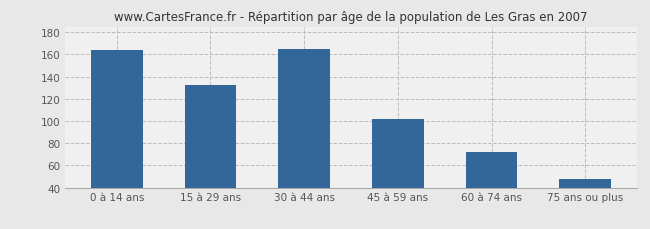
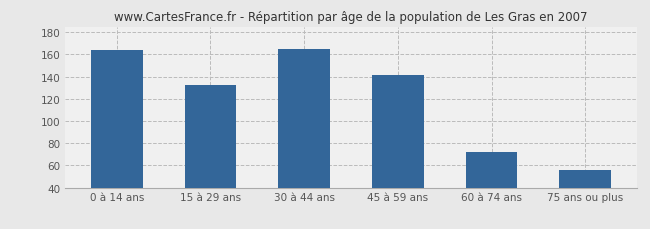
45 à 59 ans: 102 -> 141
75 ans ou plus: 48 -> 56
